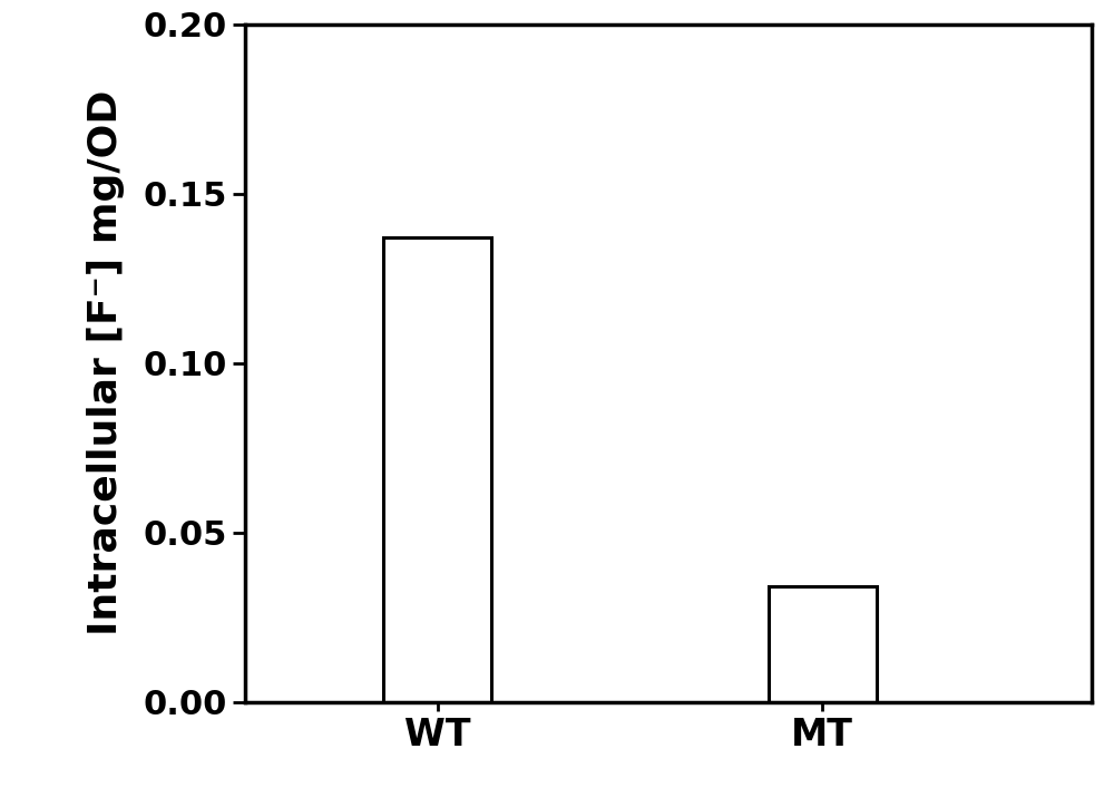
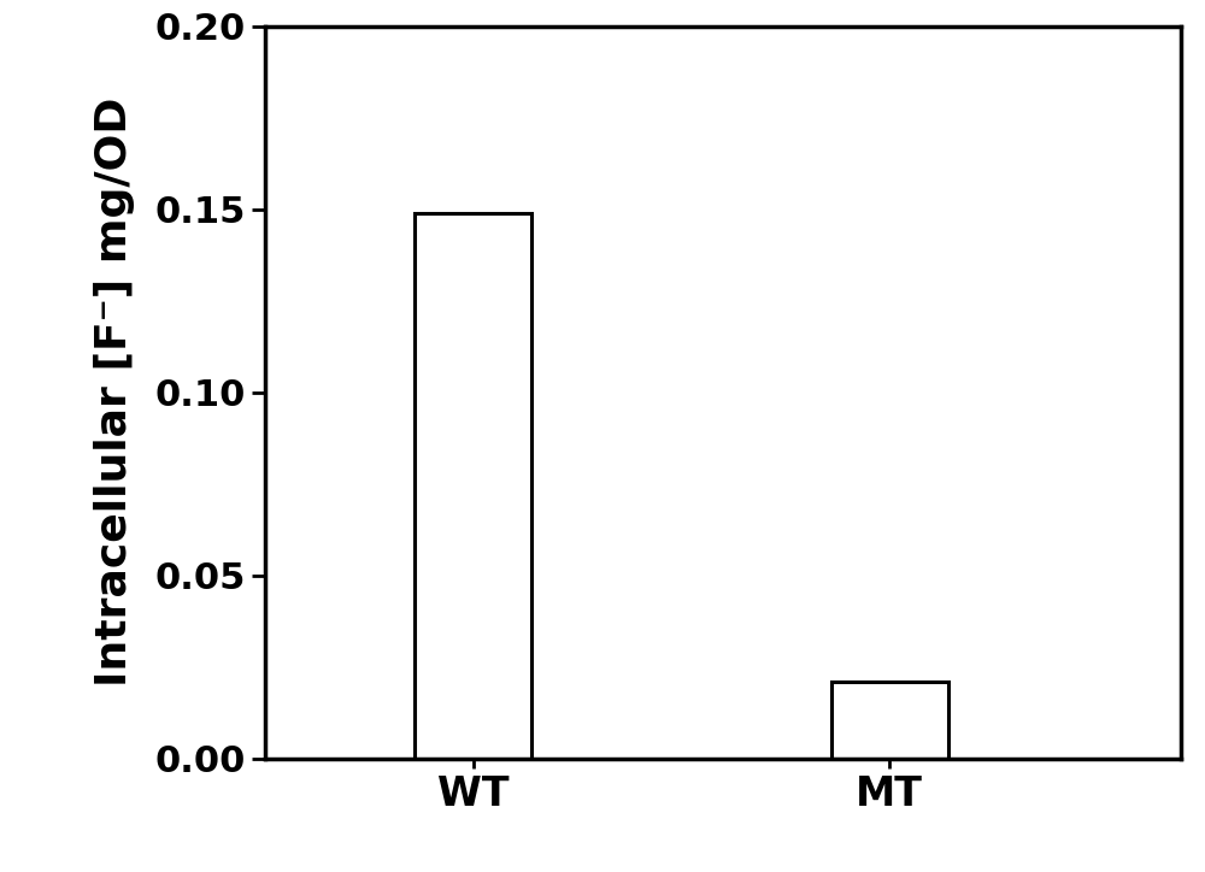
WT: 0.137 -> 0.149
MT: 0.034 -> 0.021
